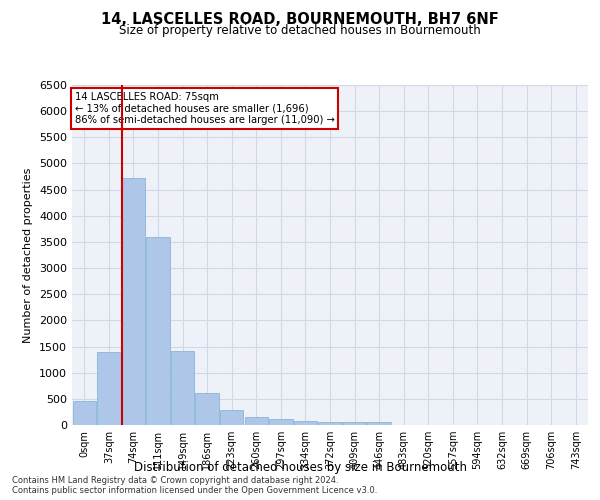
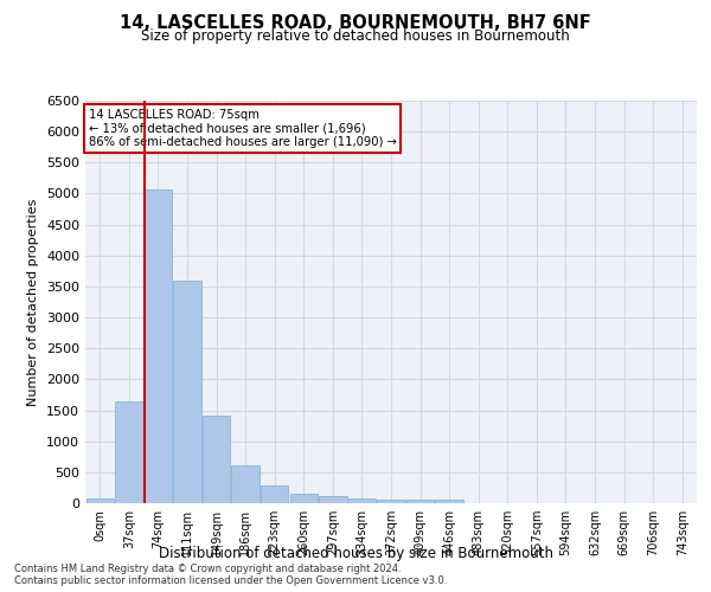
0sqm: 460 -> 80
37sqm: 1400 -> 1650
74sqm: 4720 -> 5070
